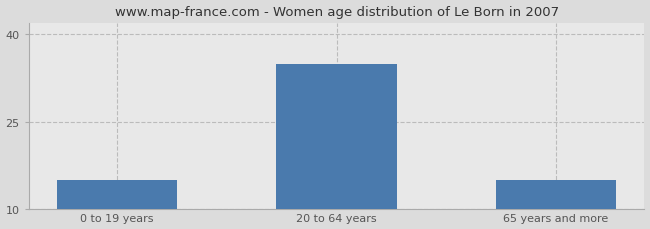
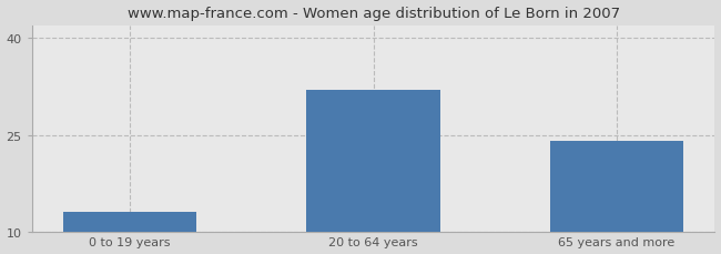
0 to 19 years: 15 -> 13
20 to 64 years: 35 -> 32
65 years and more: 15 -> 24
